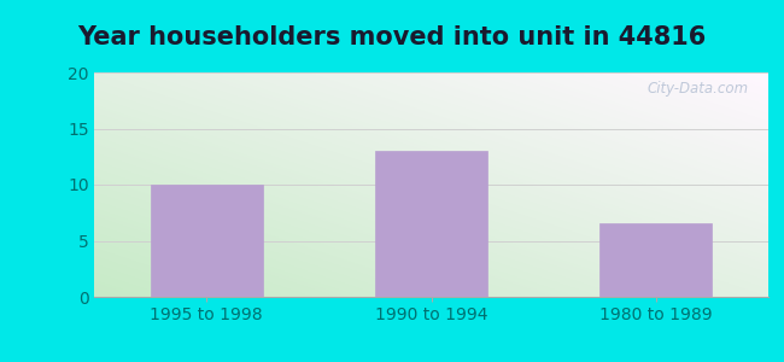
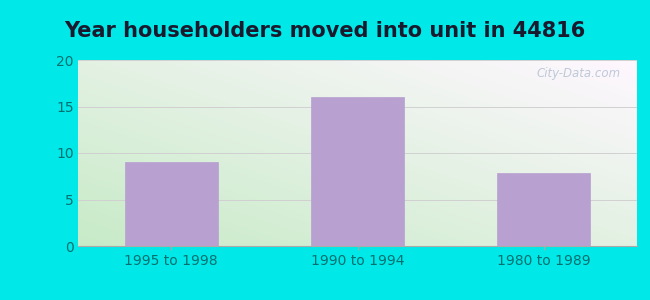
1995 to 1998: 10.0 -> 9.0
1990 to 1994: 13.0 -> 16.0
1980 to 1989: 6.6 -> 7.8
